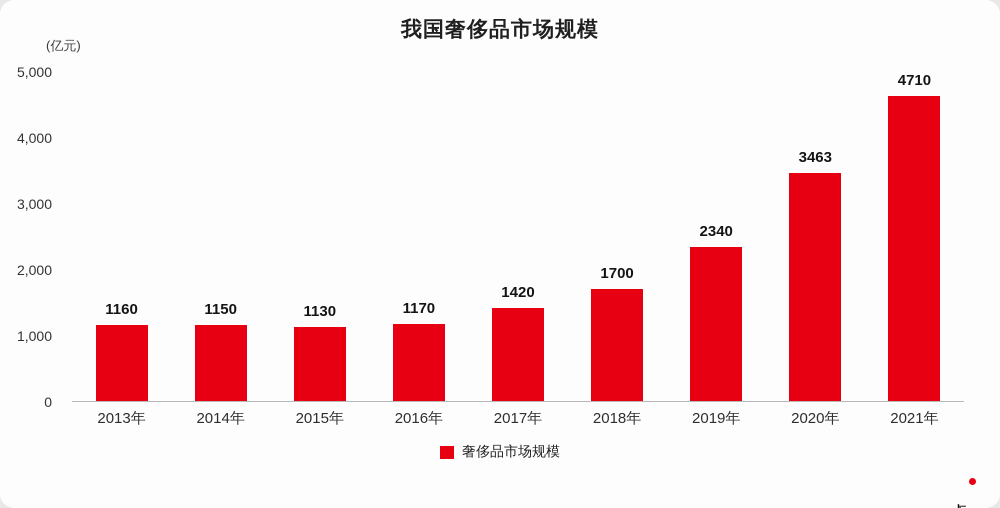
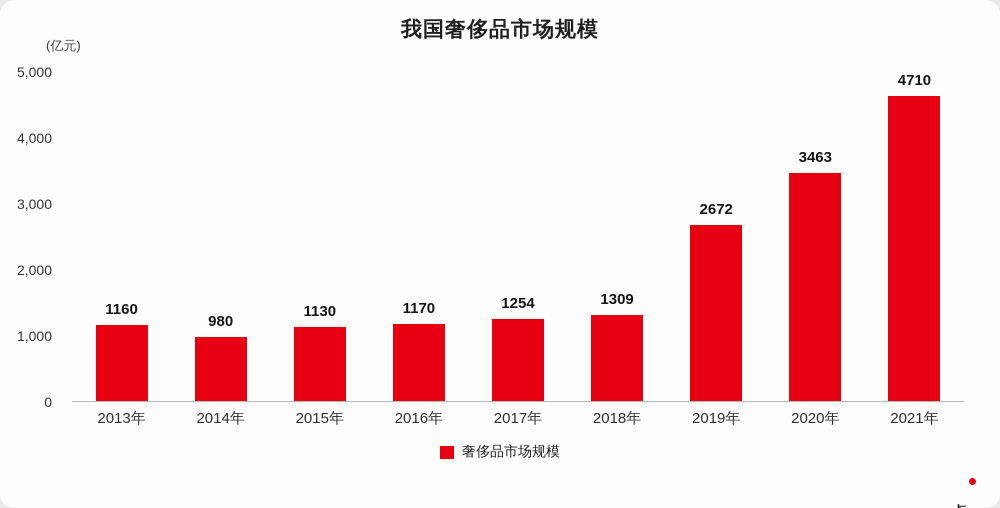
2014年: 1150 -> 980
2017年: 1420 -> 1254
2018年: 1700 -> 1309
2019年: 2340 -> 2672
